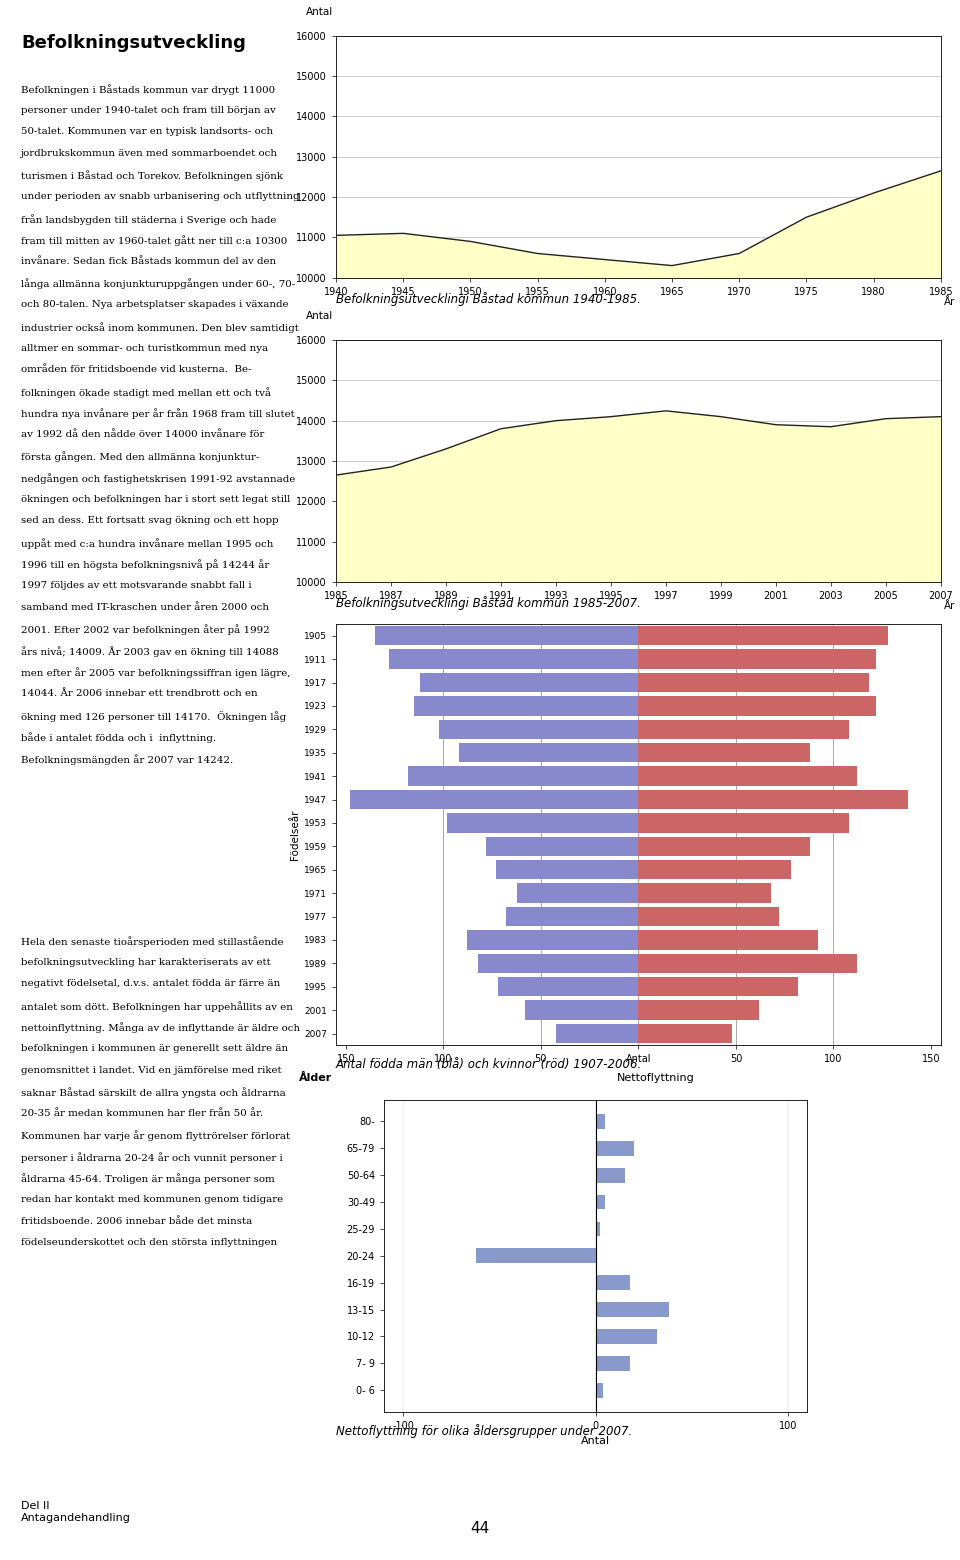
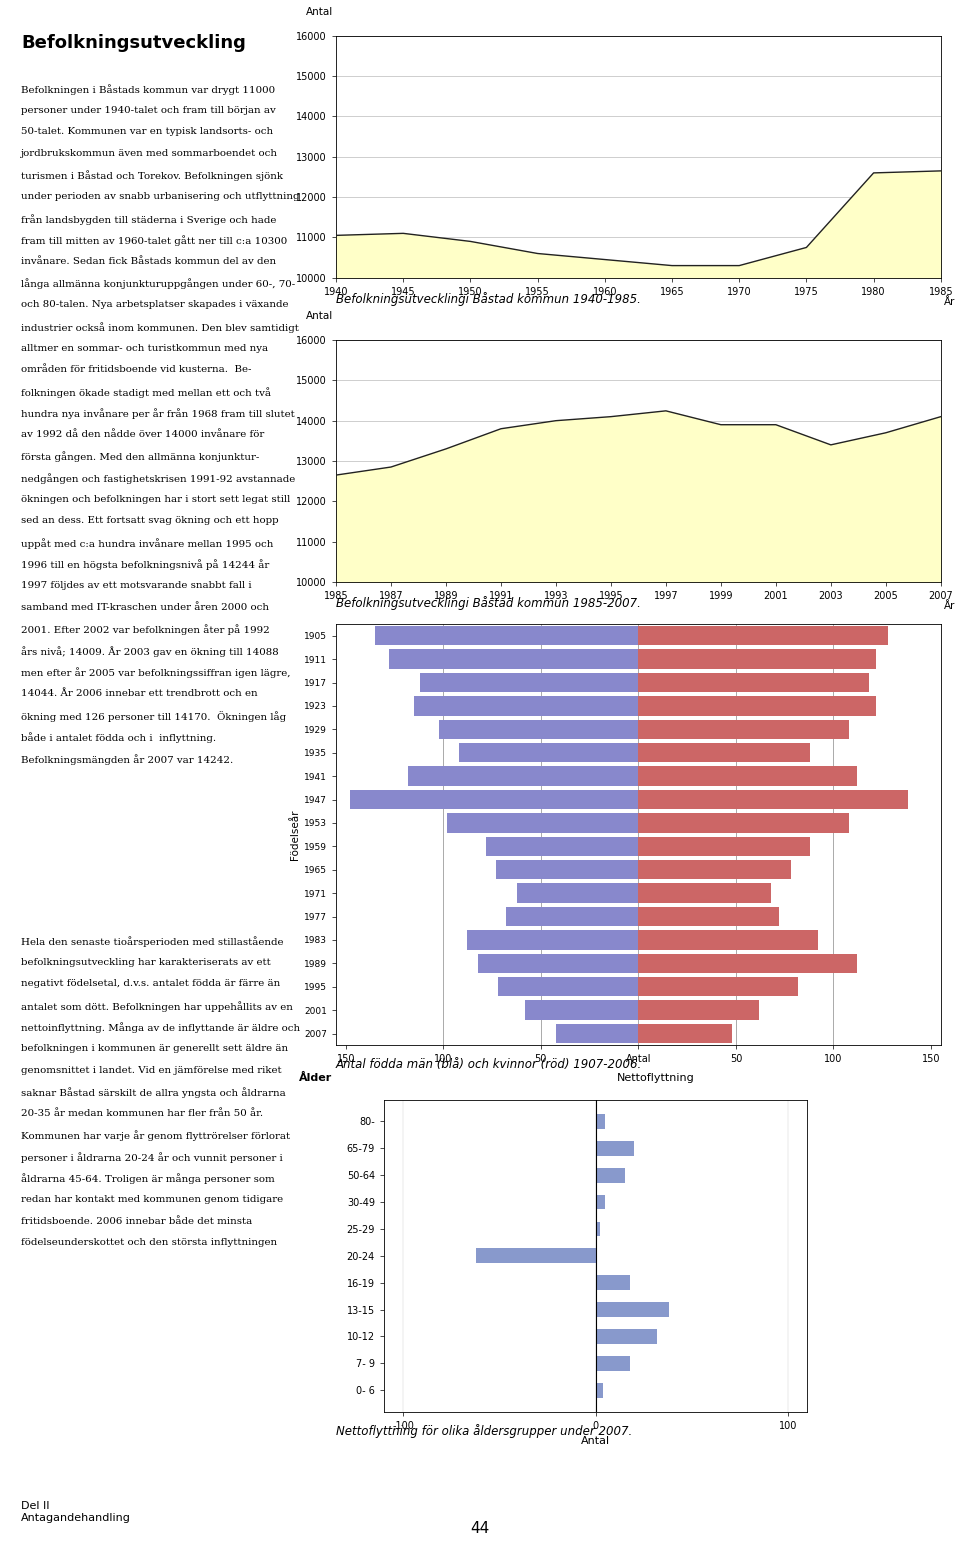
1970: 10600 -> 10300
1975: 11500 -> 10750
1980: 12100 -> 12600
1999: 14100 -> 13900
2003: 13850 -> 13400
2005: 14050 -> 13700
